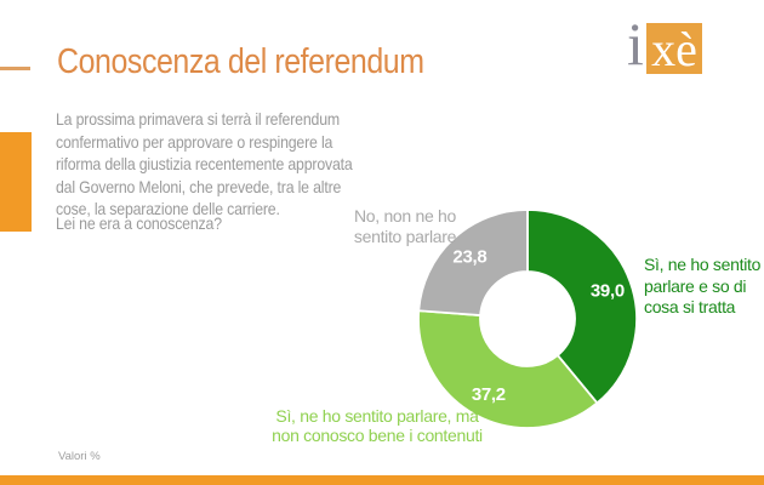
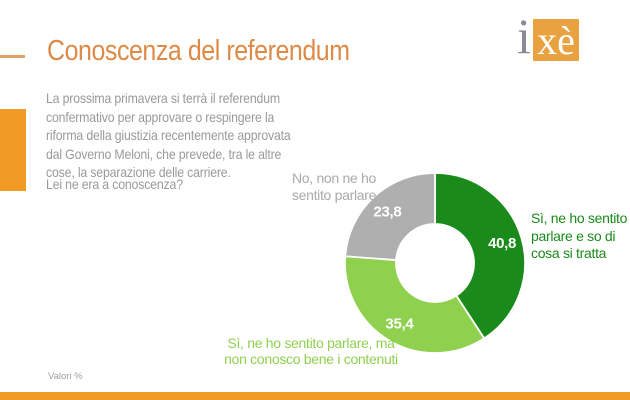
Sì, ne ho sentito parlare e so di cosa si tratta: 39,0 -> 40,8
Sì, ne ho sentito parlare, ma non conosco bene i contenuti: 37,2 -> 35,4
